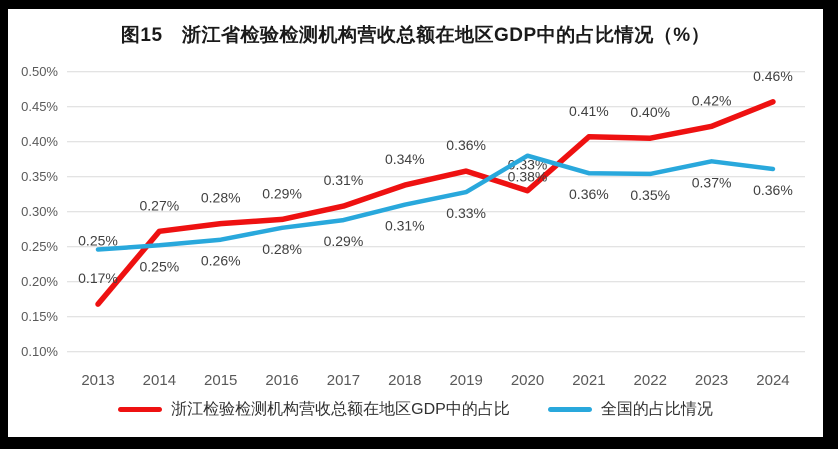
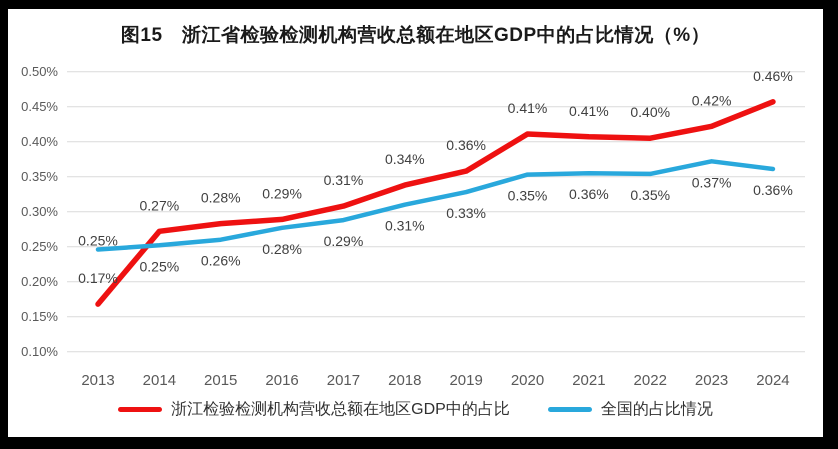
浙江检验检测机构营收总额在地区GDP中的占比/2020: 0.33% -> 0.41%
全国的占比情况/2020: 0.38% -> 0.35%
